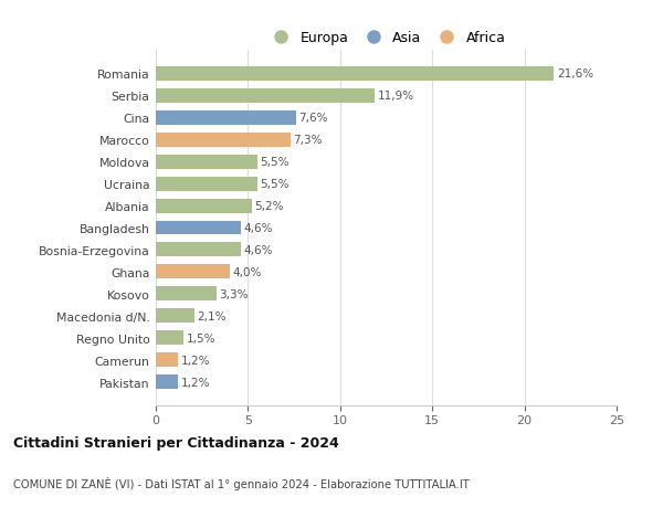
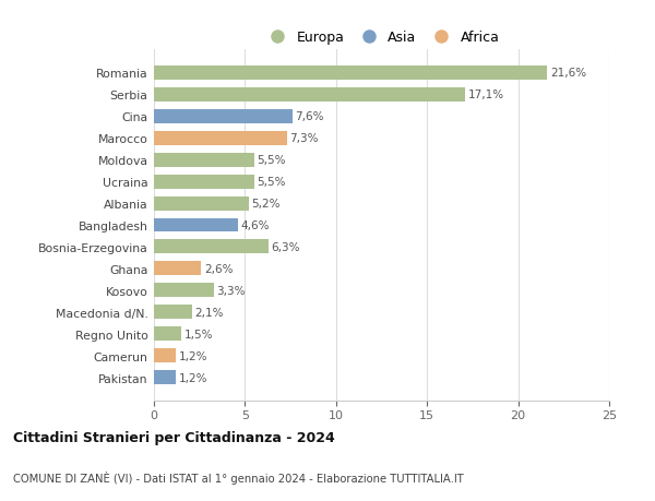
Serbia: 11,9% -> 17,1%
Bosnia-Erzegovina: 4,6% -> 6,3%
Ghana: 4,0% -> 2,6%
